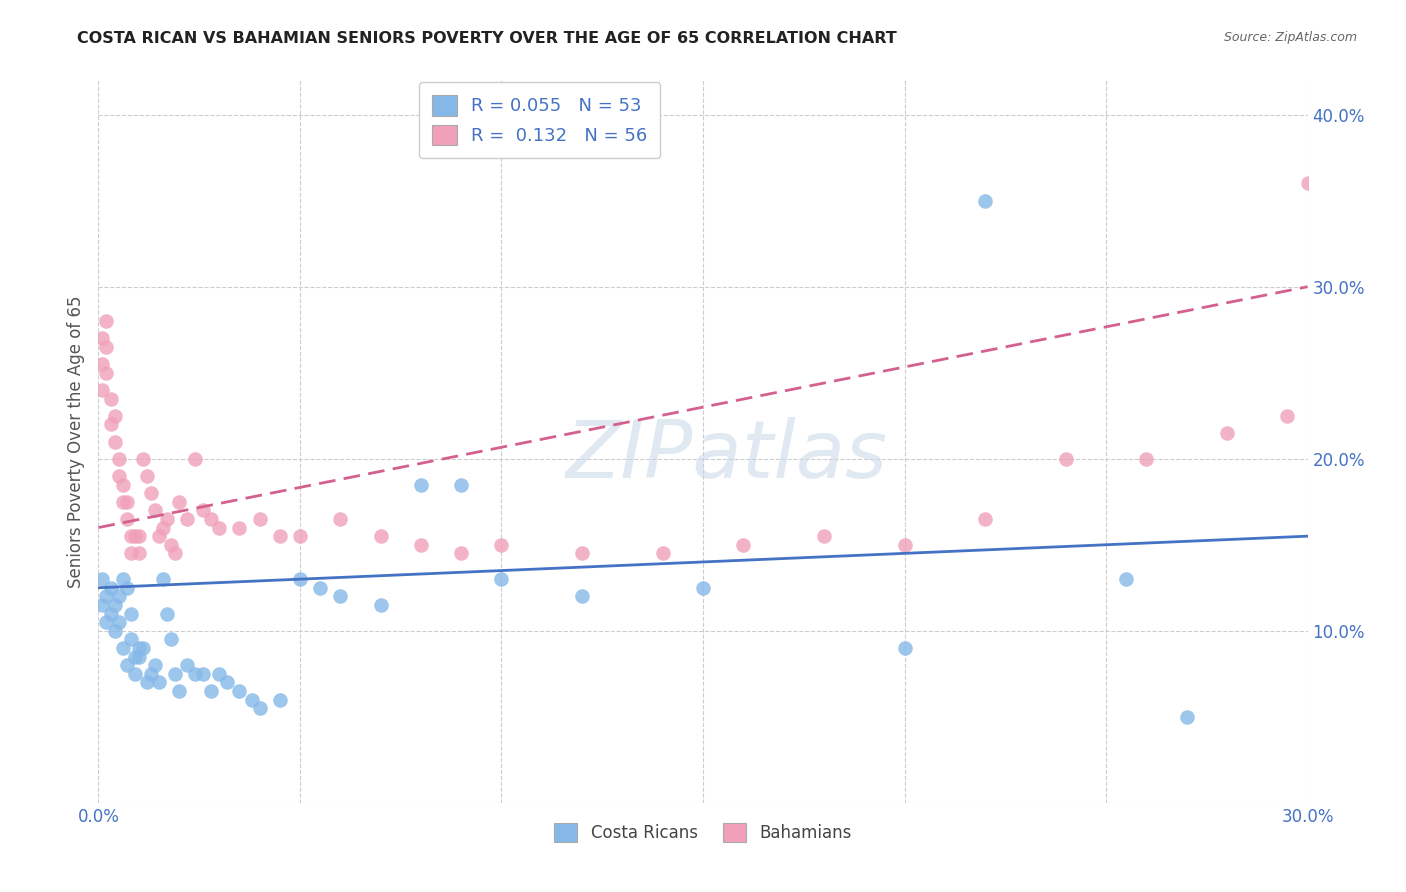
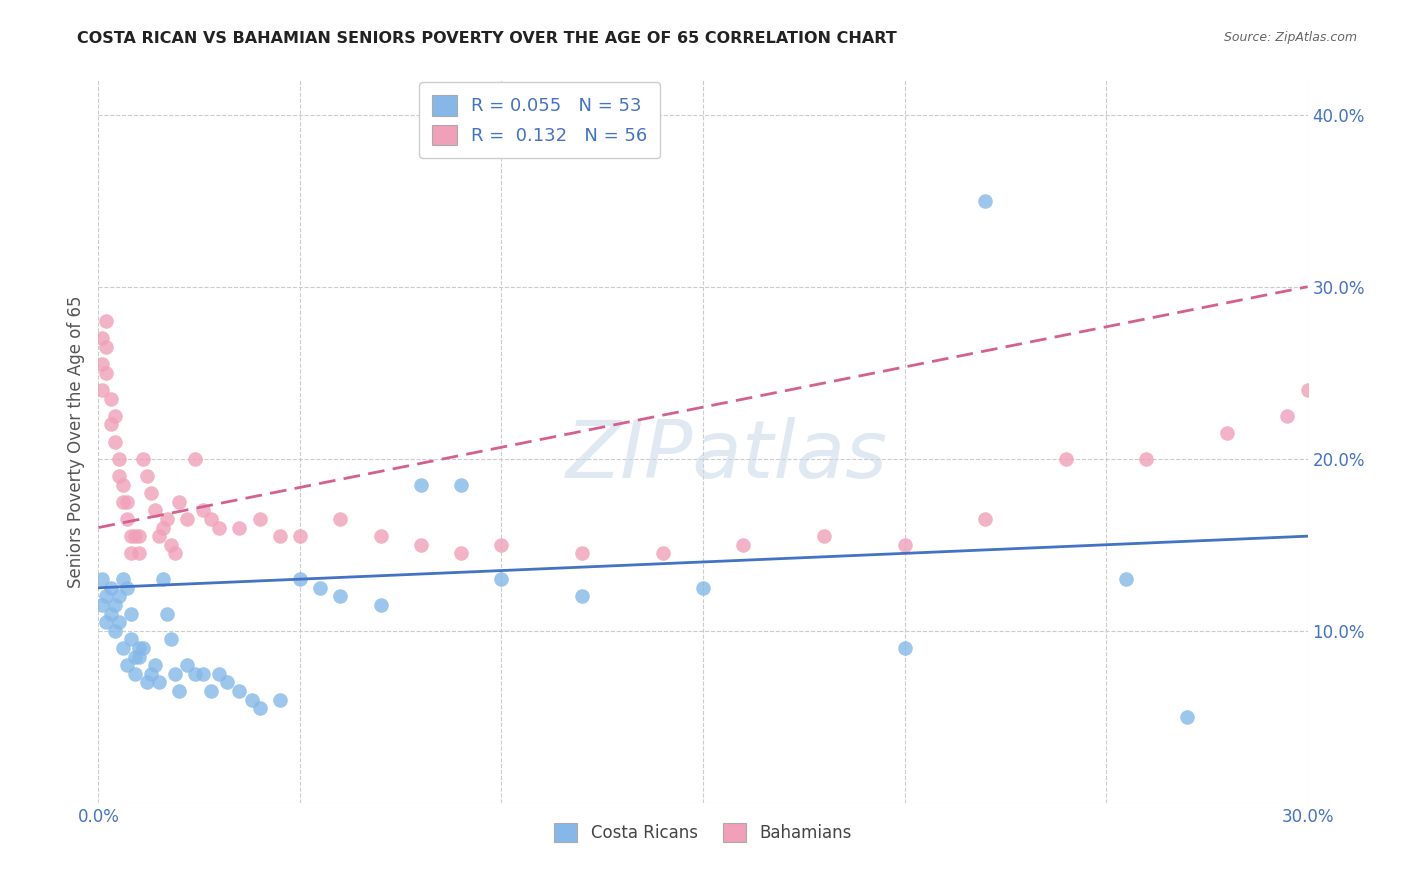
Bahamians/30.0%: 36.0% -> 24.0%
